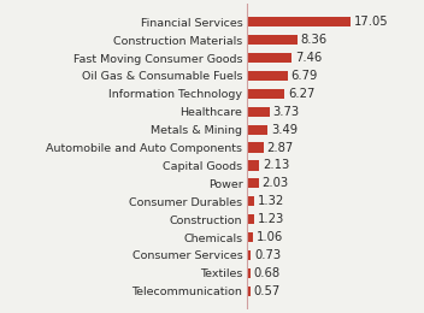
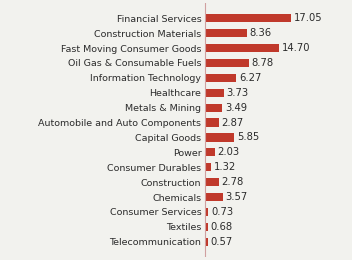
Fast Moving Consumer Goods: 7.46 -> 14.70
Oil Gas & Consumable Fuels: 6.79 -> 8.78
Capital Goods: 2.13 -> 5.85
Construction: 1.23 -> 2.78
Chemicals: 1.06 -> 3.57
